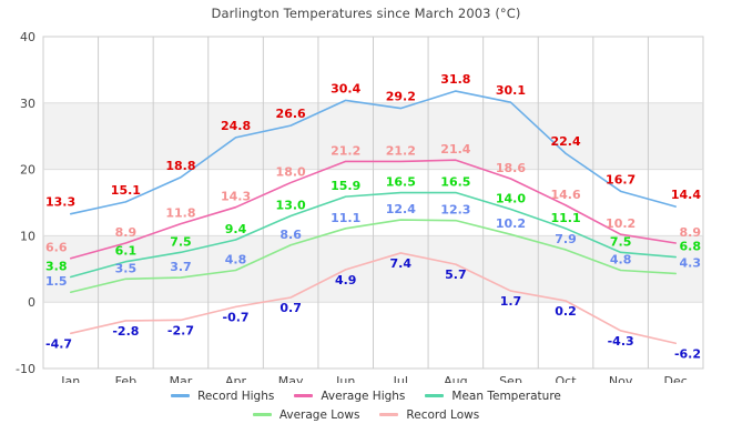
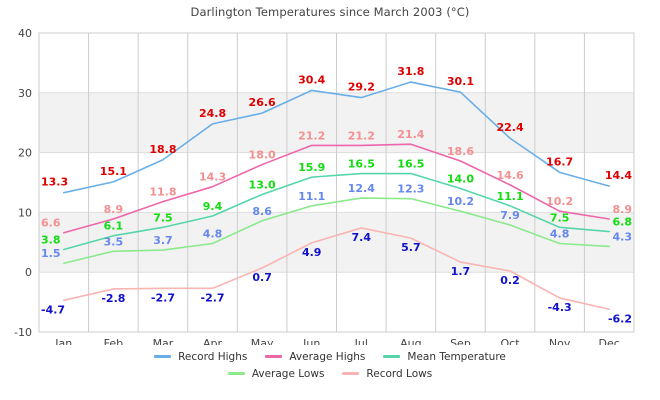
Record Lows/Apr: -0.7 -> -2.7
